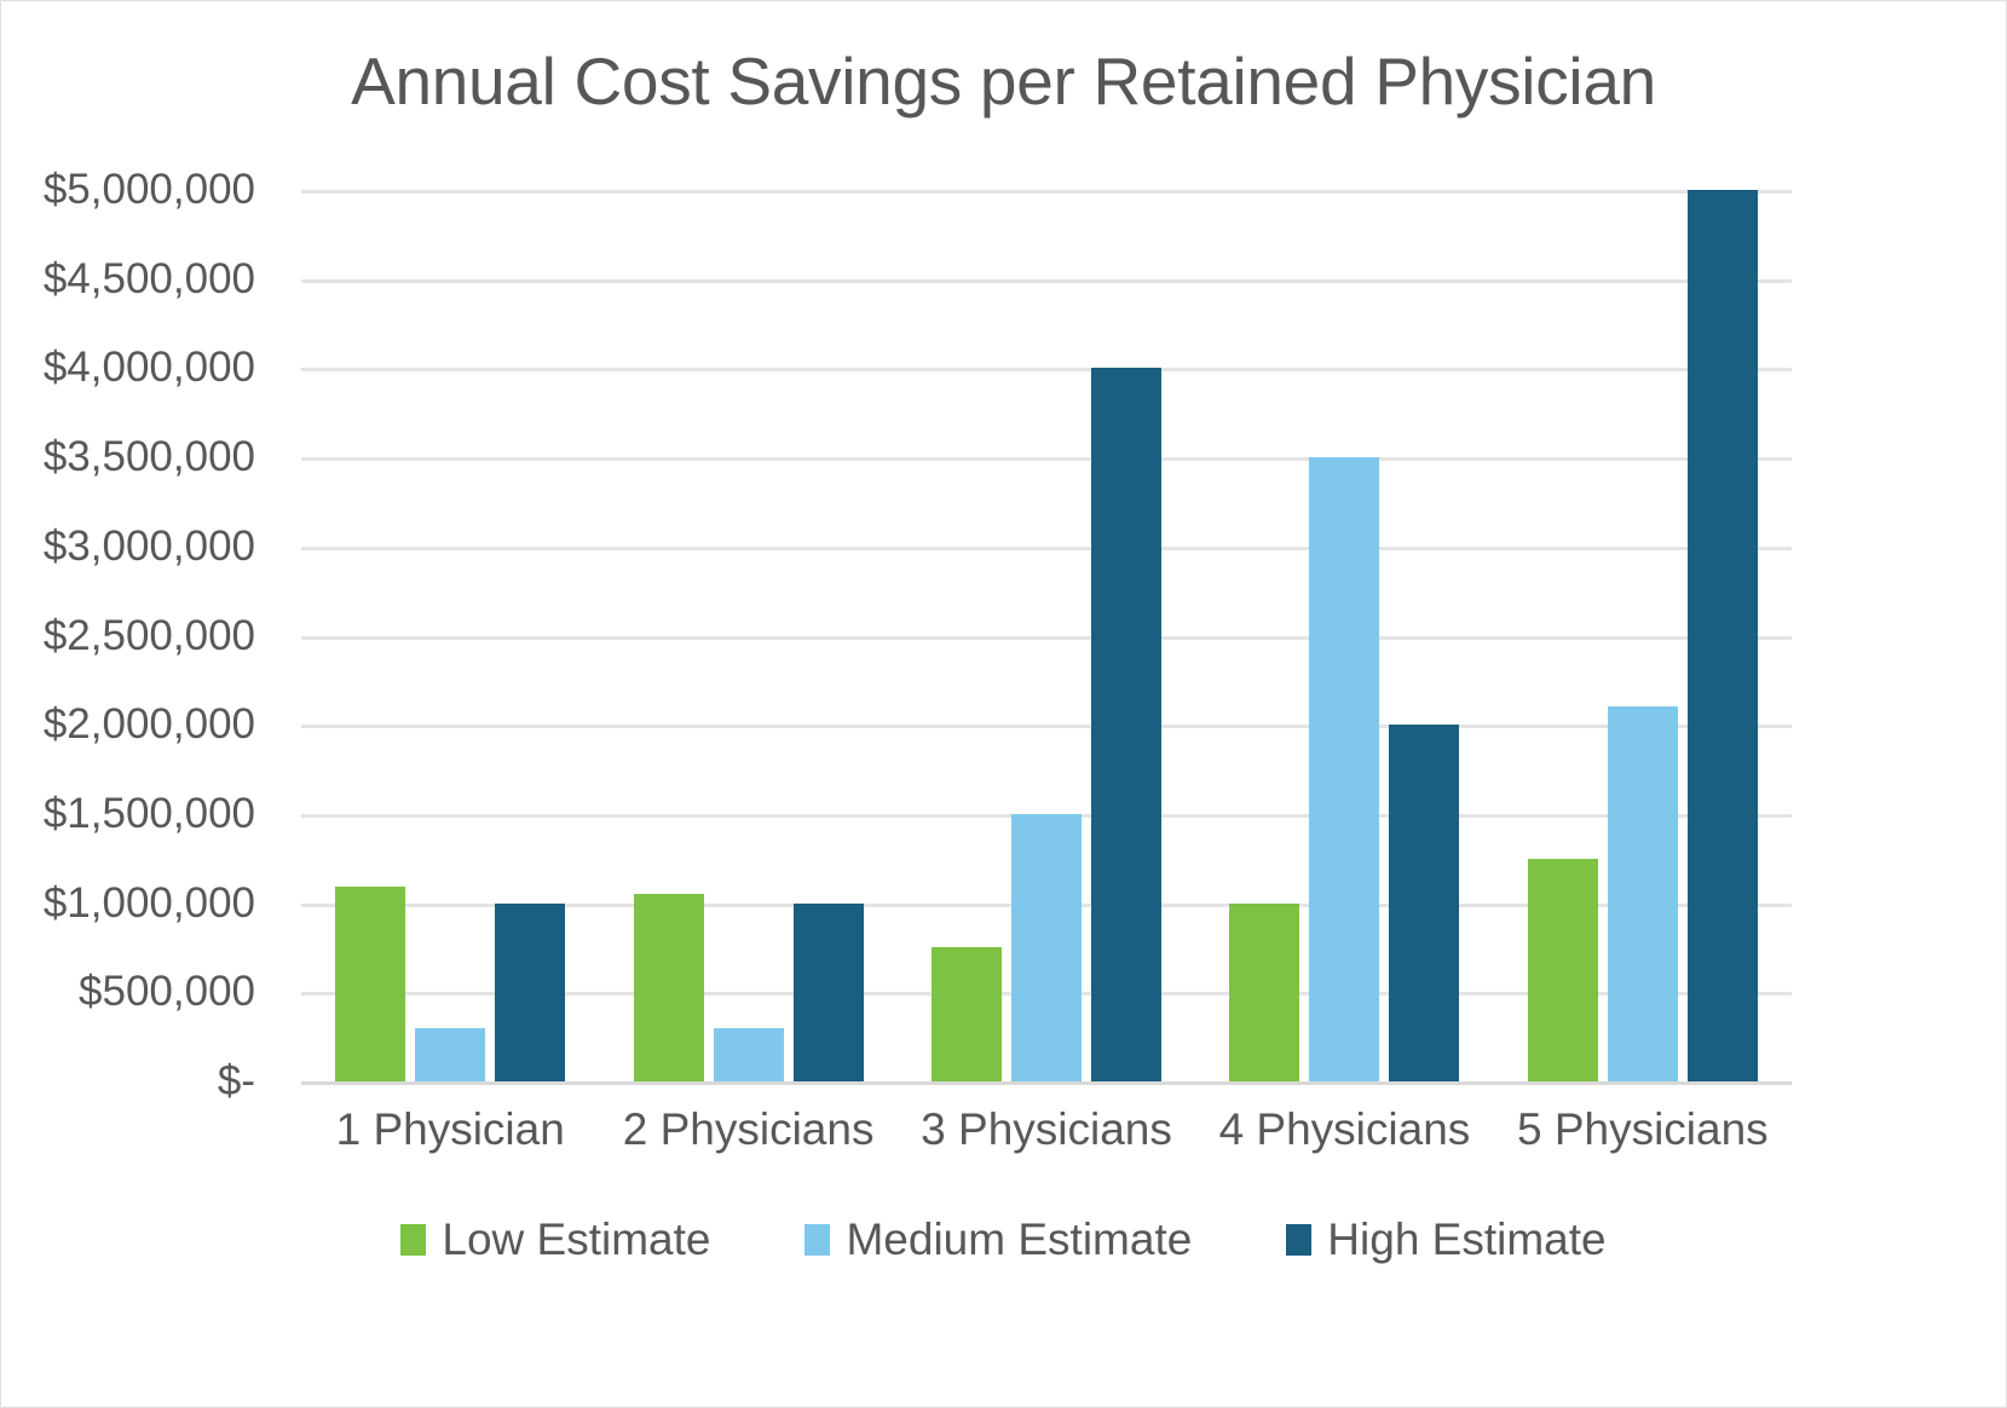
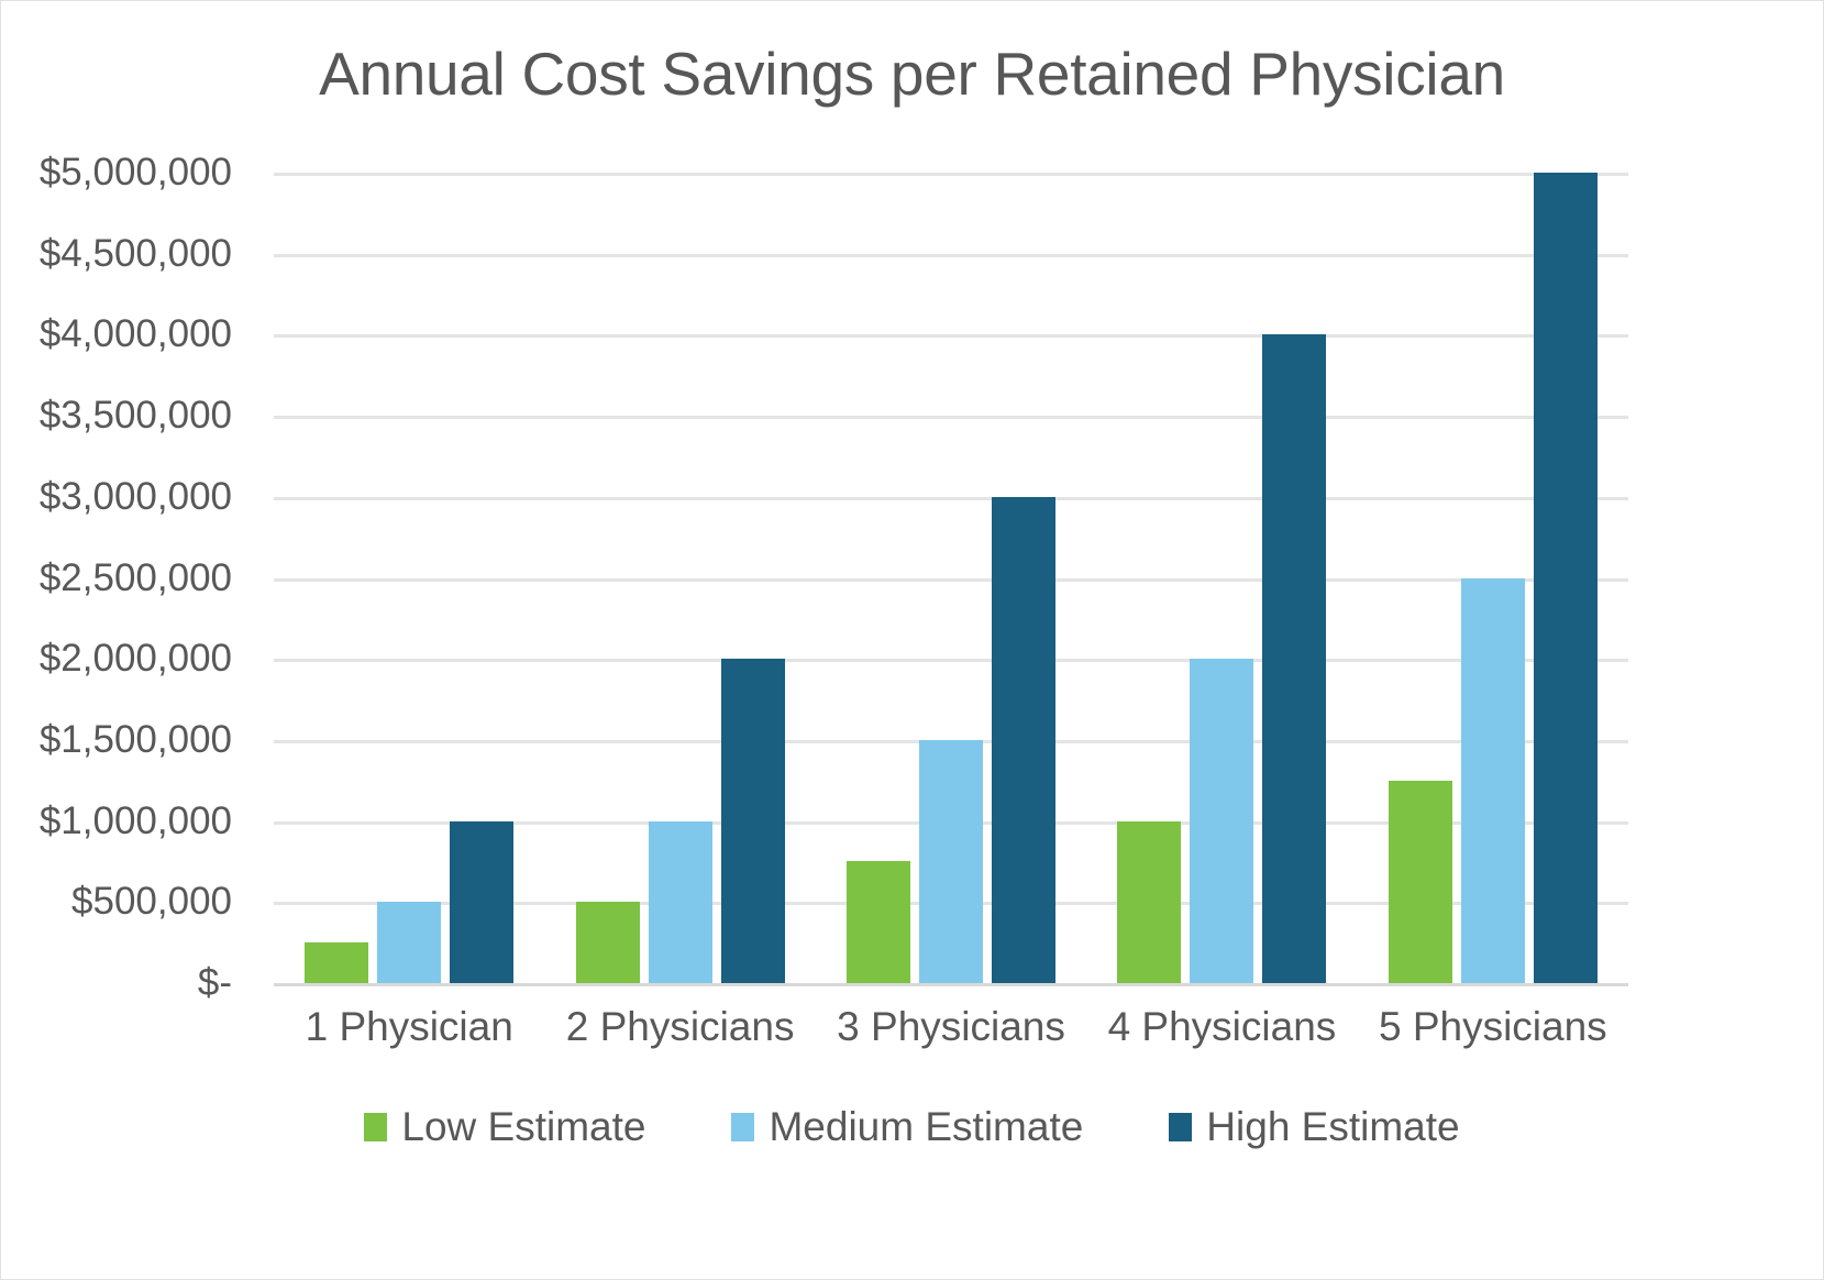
Low Estimate/1 Physician: $1090000 -> $250000
Medium Estimate/1 Physician: $300000 -> $500000
Low Estimate/2 Physicians: $1050000 -> $500000
Medium Estimate/2 Physicians: $300000 -> $1000000
High Estimate/2 Physicians: $1000000 -> $2000000
High Estimate/3 Physicians: $4000000 -> $3000000
Medium Estimate/4 Physicians: $3500000 -> $2000000
High Estimate/4 Physicians: $2000000 -> $4000000
Medium Estimate/5 Physicians: $2100000 -> $2500000
